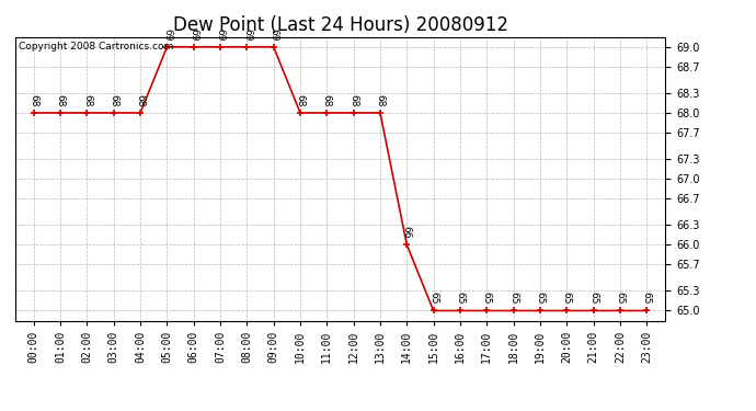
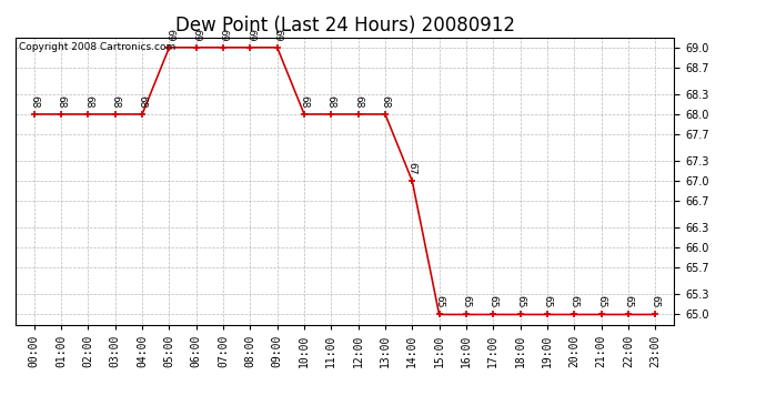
14:00: 66 -> 67
